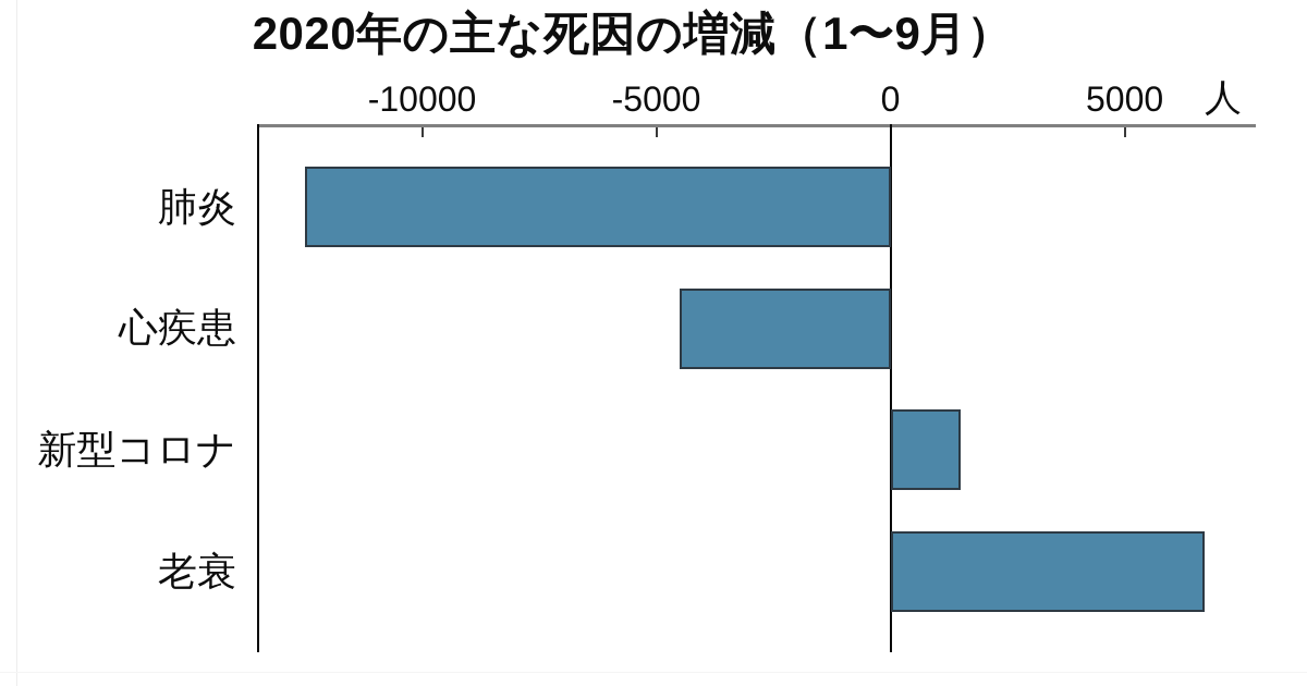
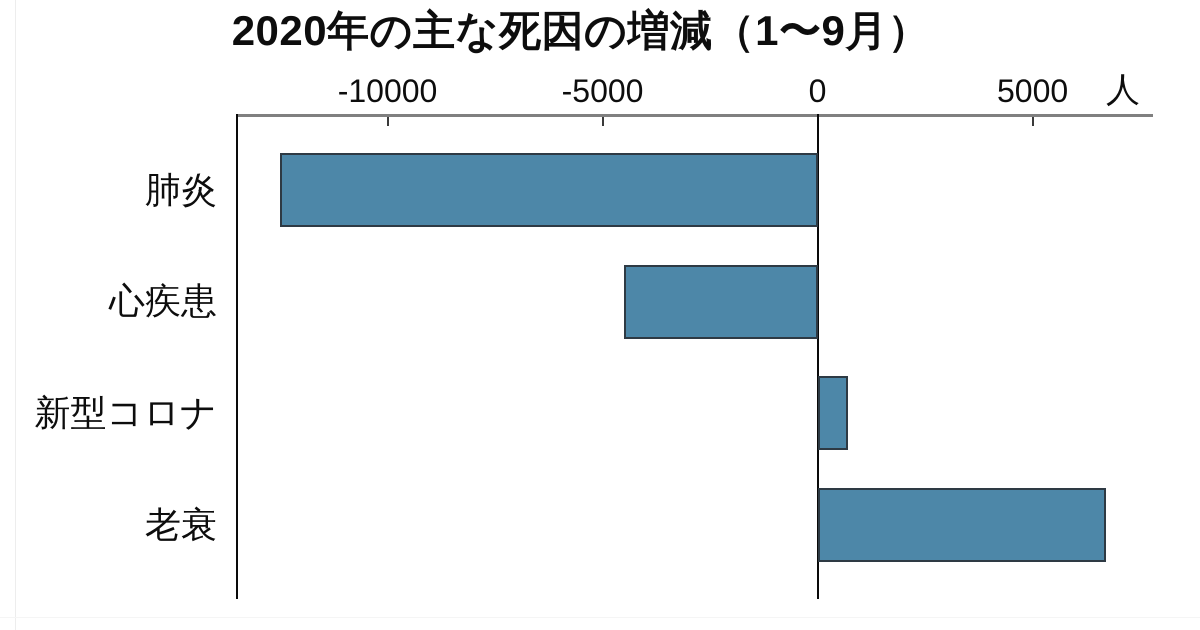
新型コロナ: 1500 -> 700
